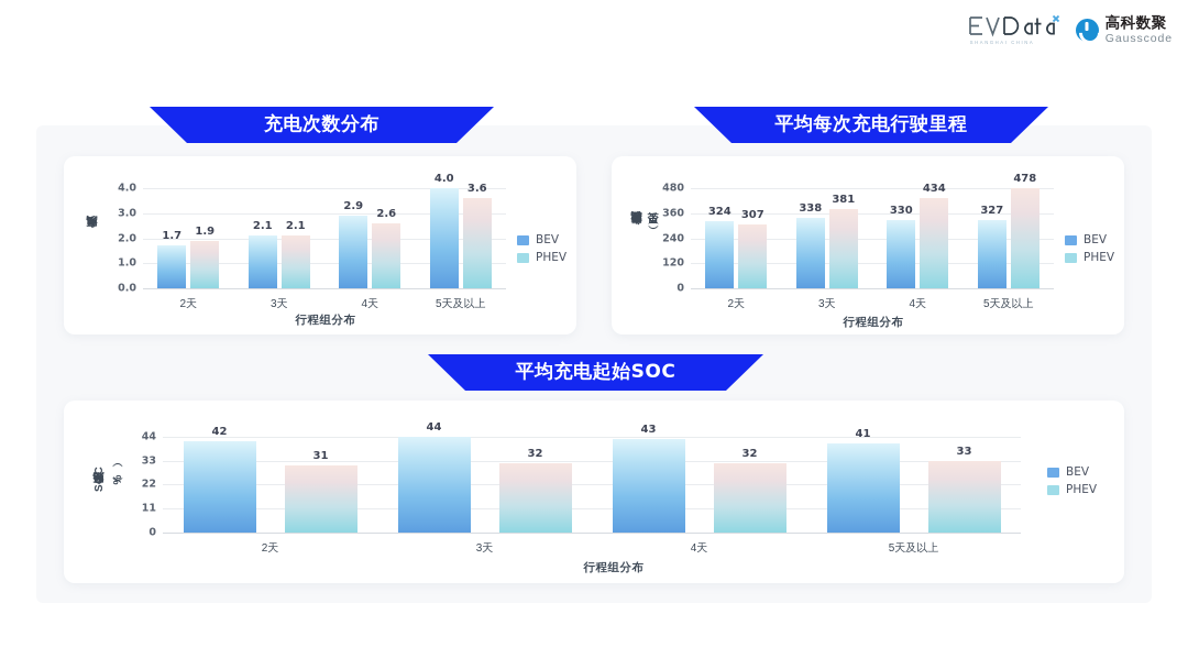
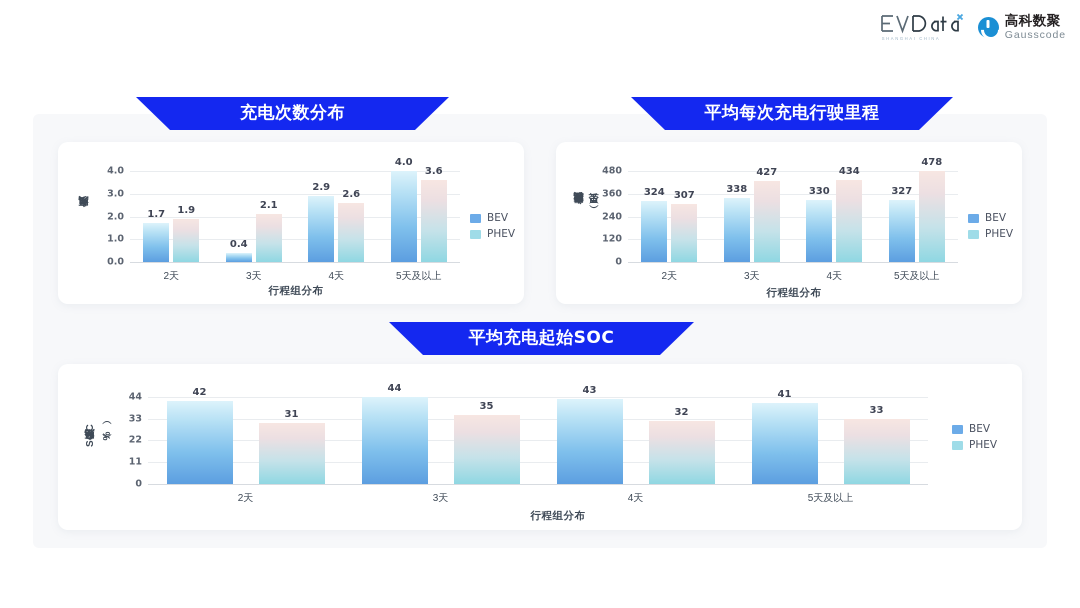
充电次数分布/BEV/3天: 2.1 -> 0.4
平均每次充电行驶里程/PHEV/3天: 381 -> 427
平均充电起始SOC/PHEV/3天: 32 -> 35
